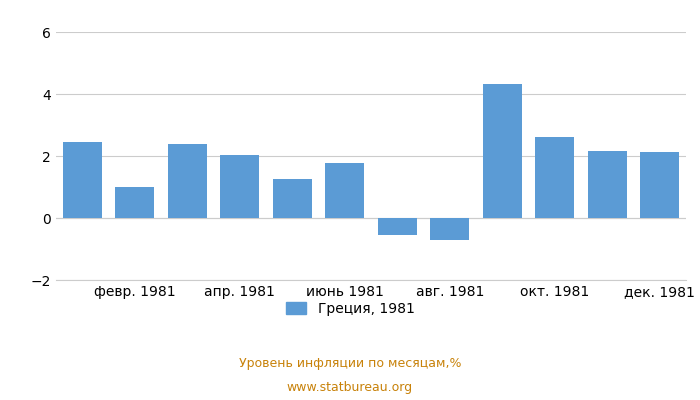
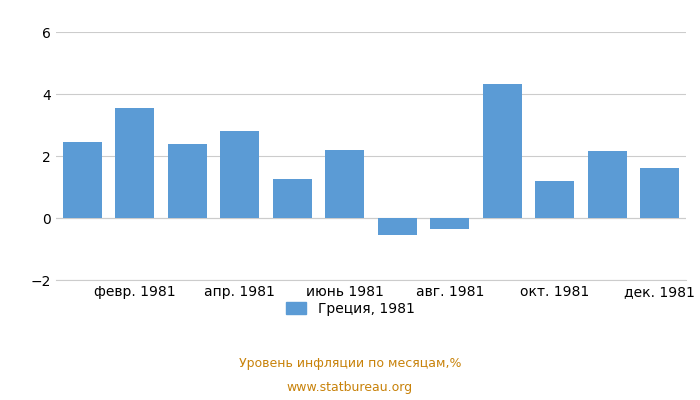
февр. 1981: 1.00 -> 3.55
апр. 1981: 2.02 -> 2.80
июнь 1981: 1.78 -> 2.20
авг. 1981: -0.72 -> -0.35
окт. 1981: 2.60 -> 1.20
дек. 1981: 2.13 -> 1.60
